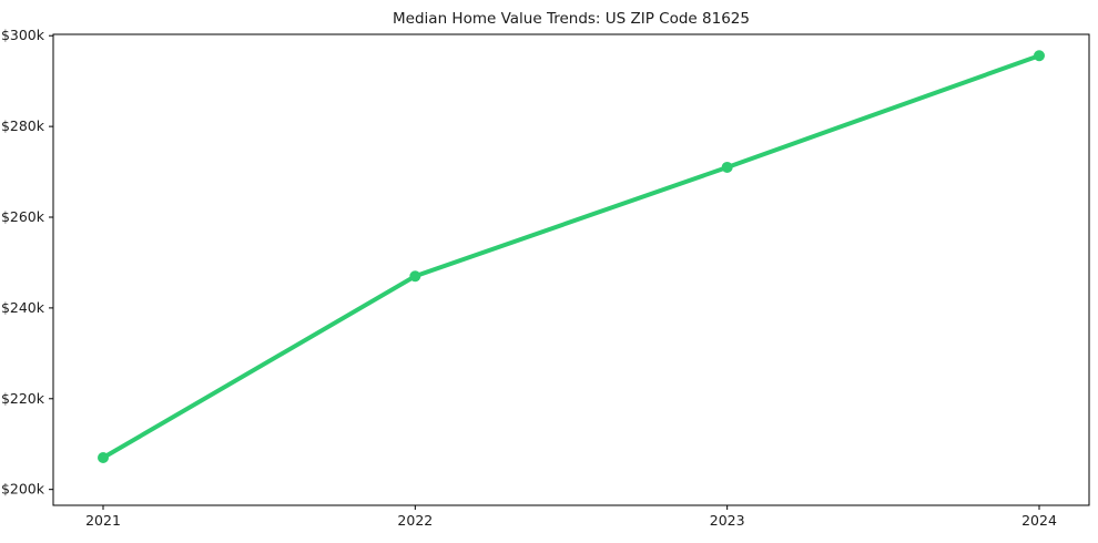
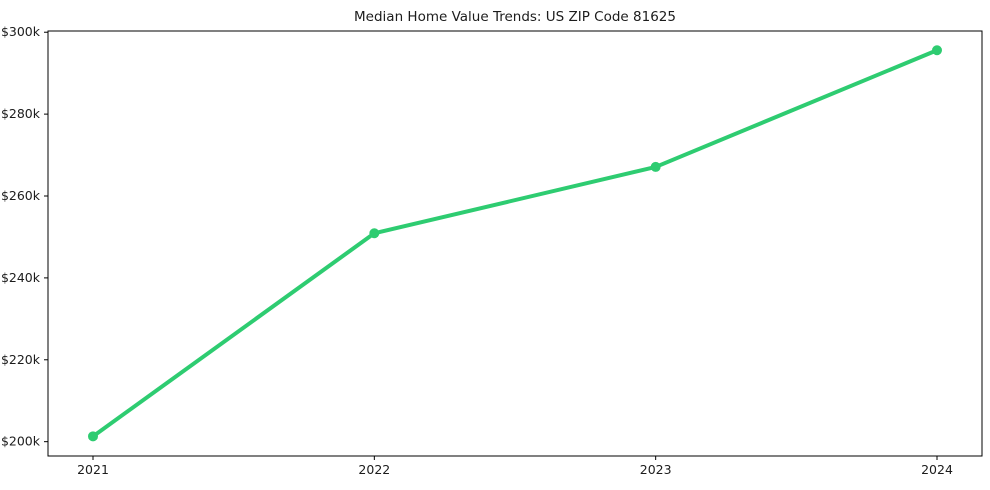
2021: $207k -> $201k
2022: $247k -> $251k
2023: $271k -> $267k
